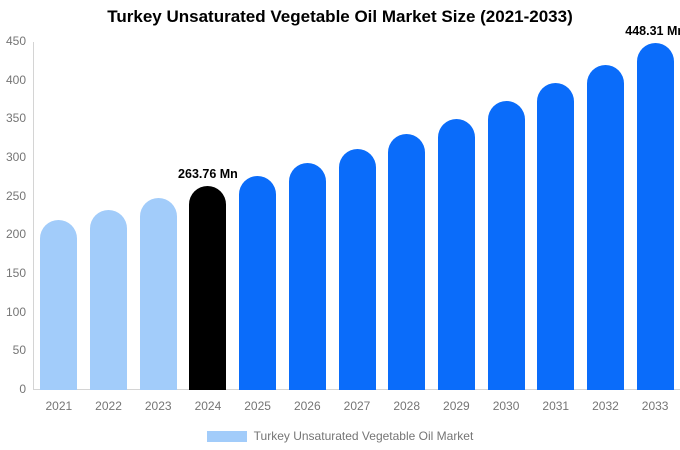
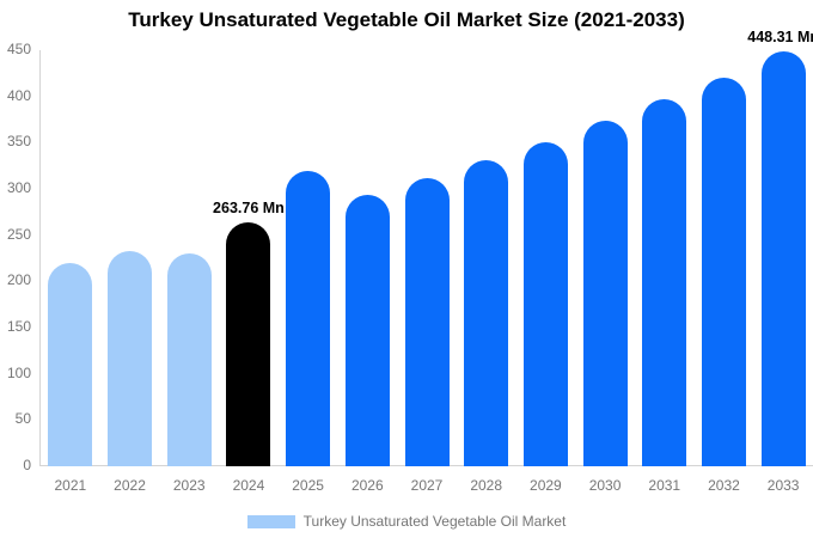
2023: 250 -> 230
2025: 280 -> 320
